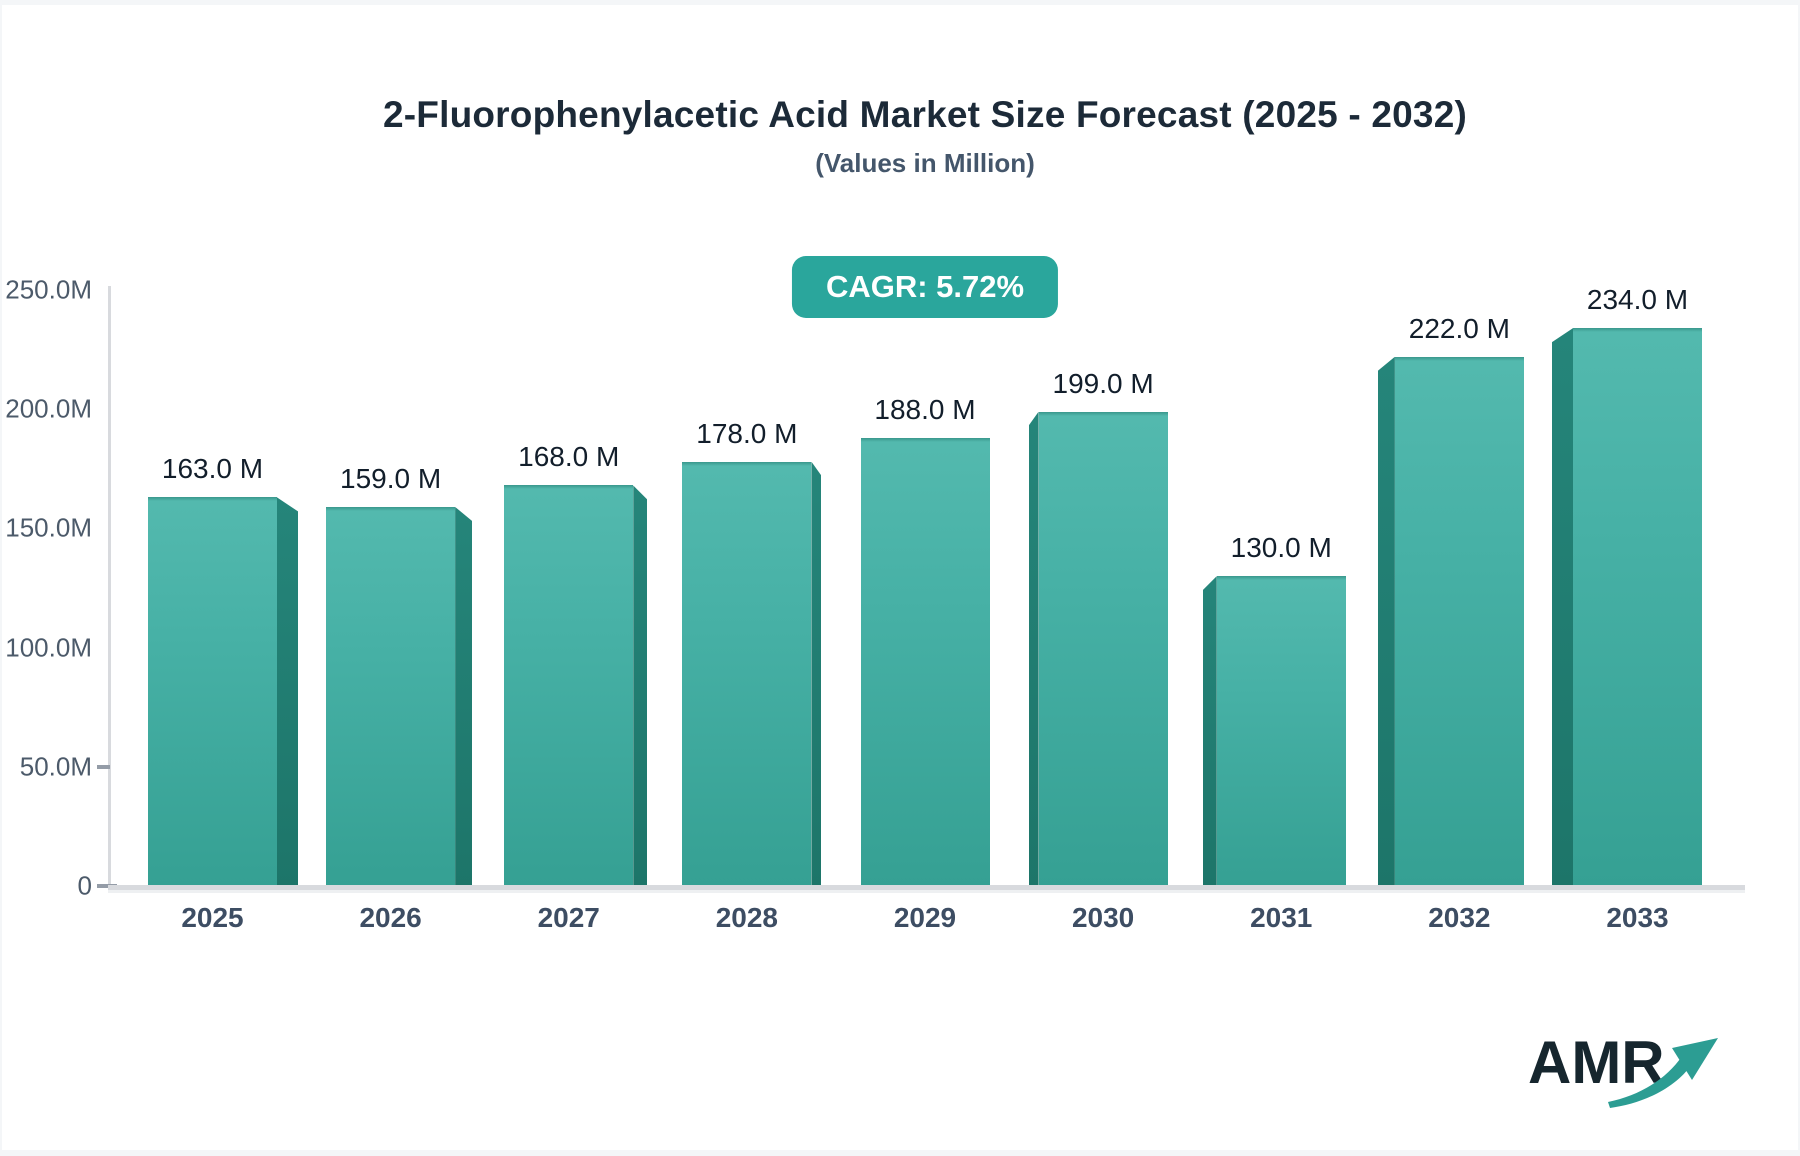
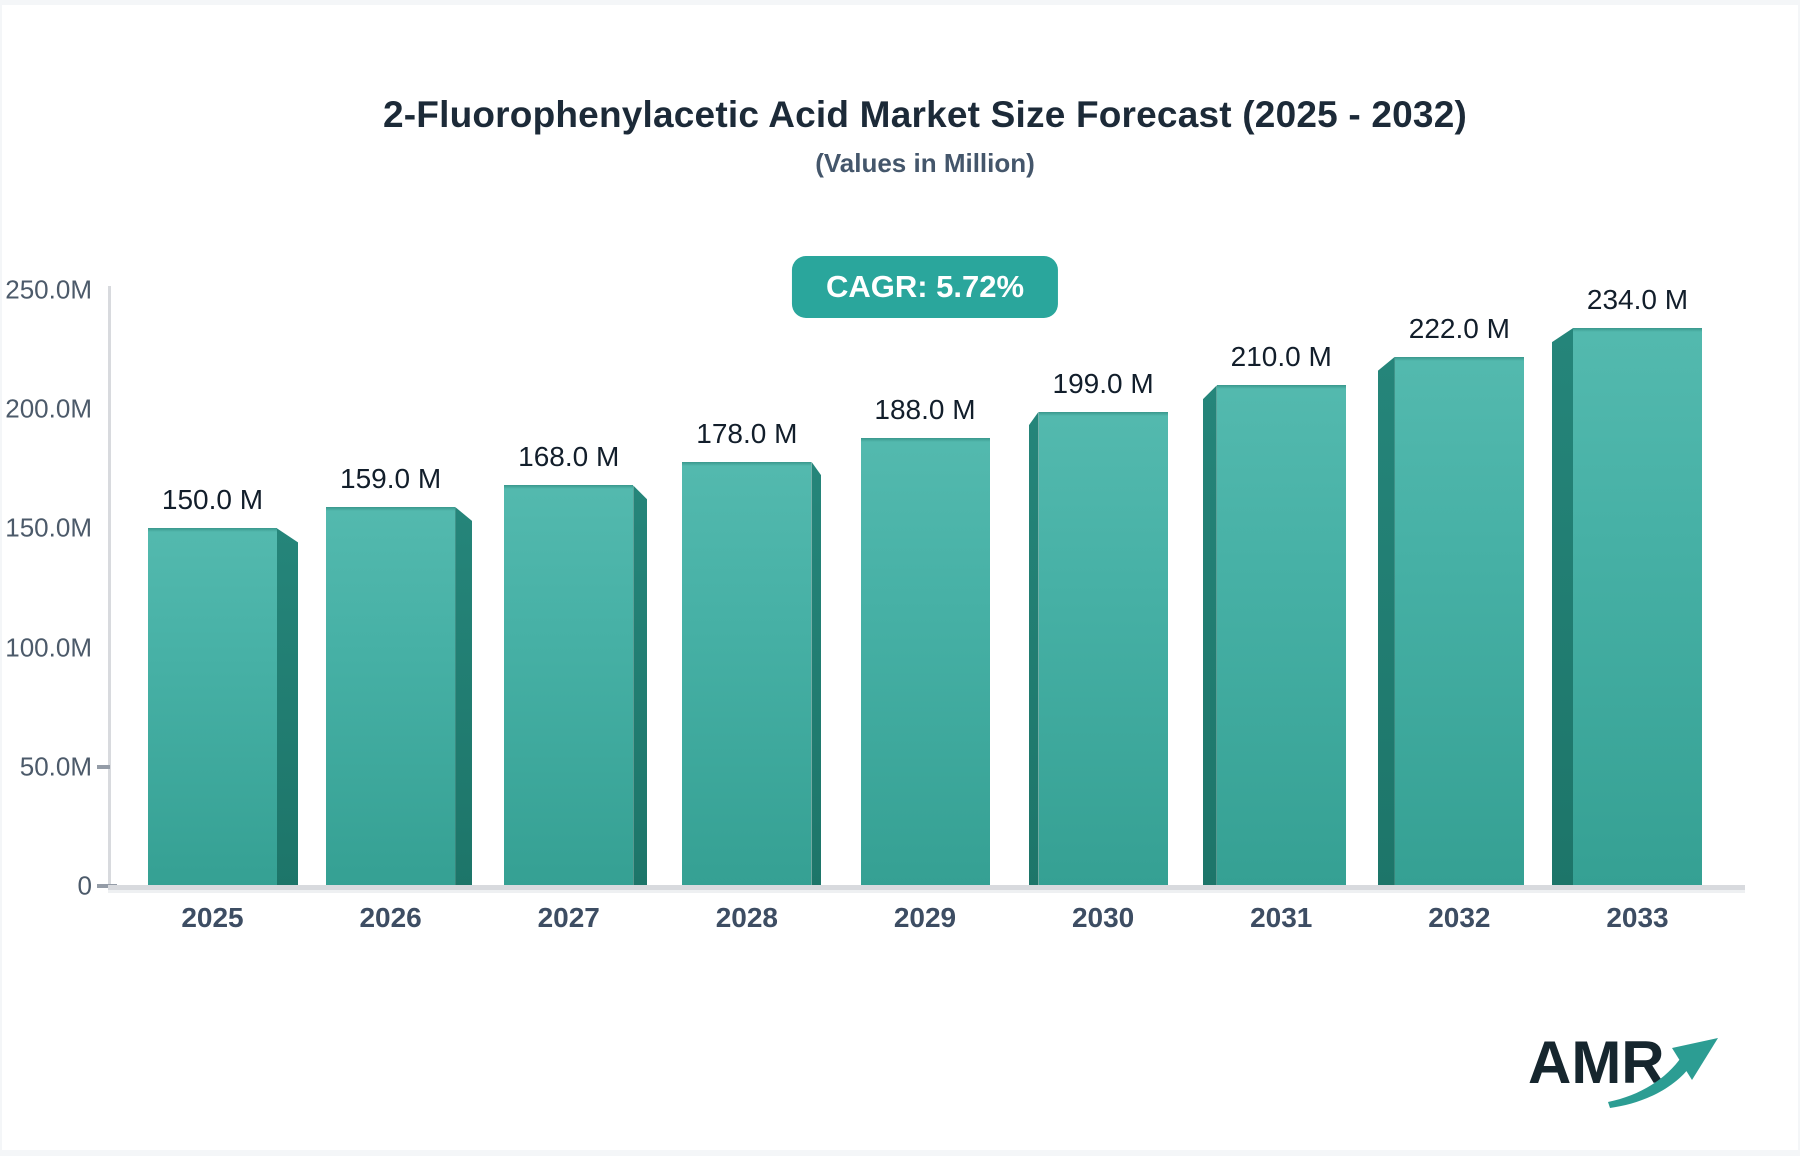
2025: 163.0 -> 150.0
2031: 130.0 -> 210.0
